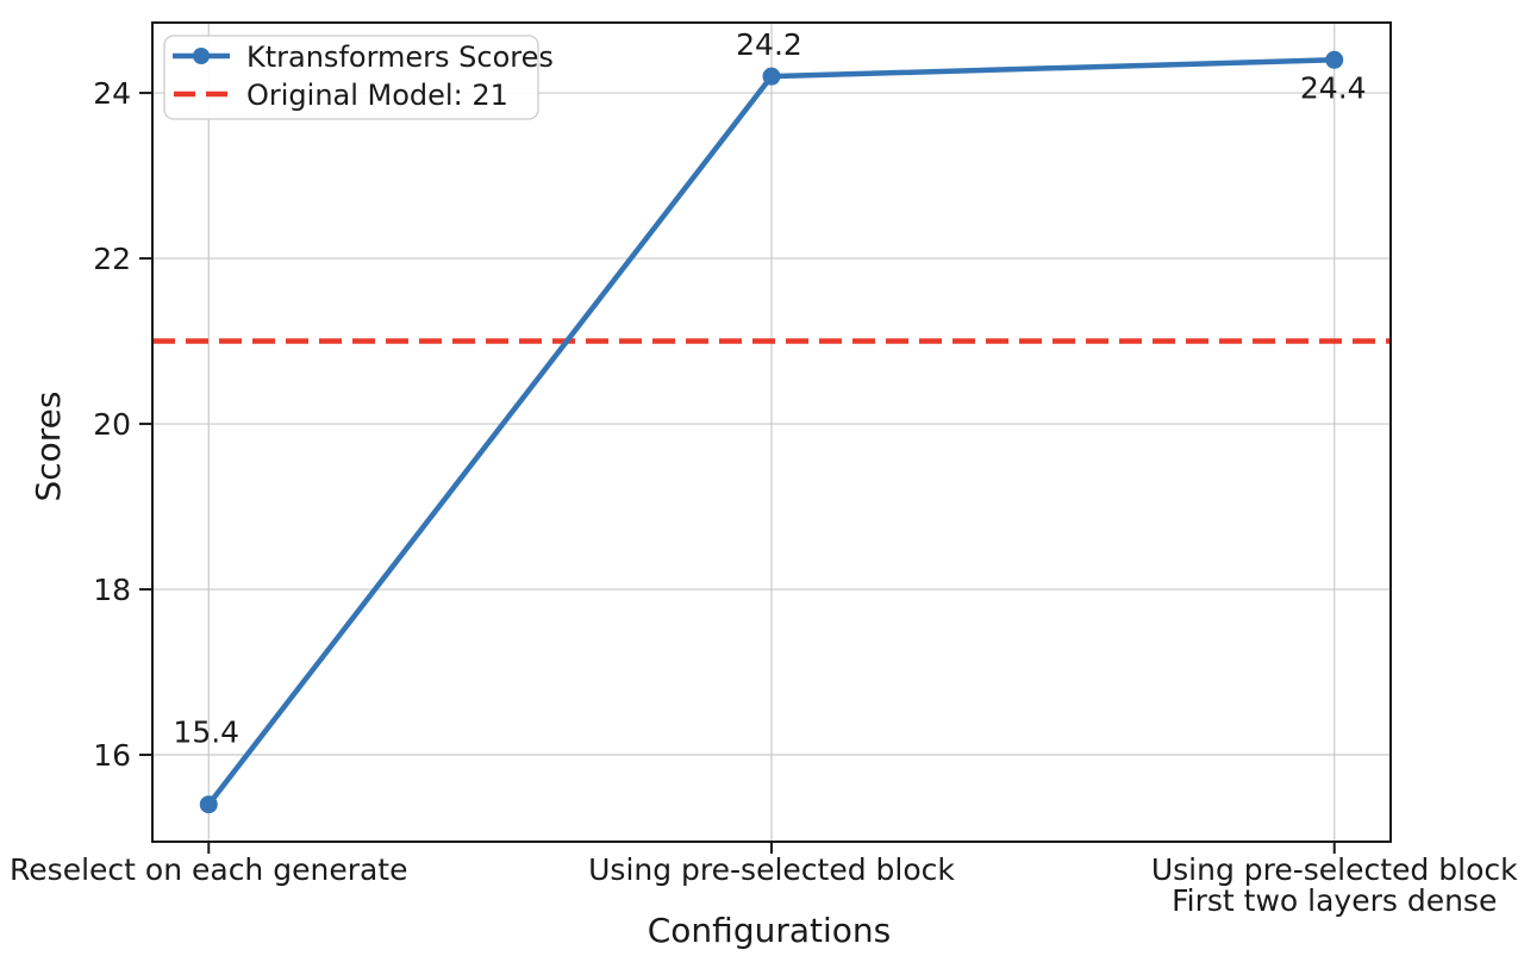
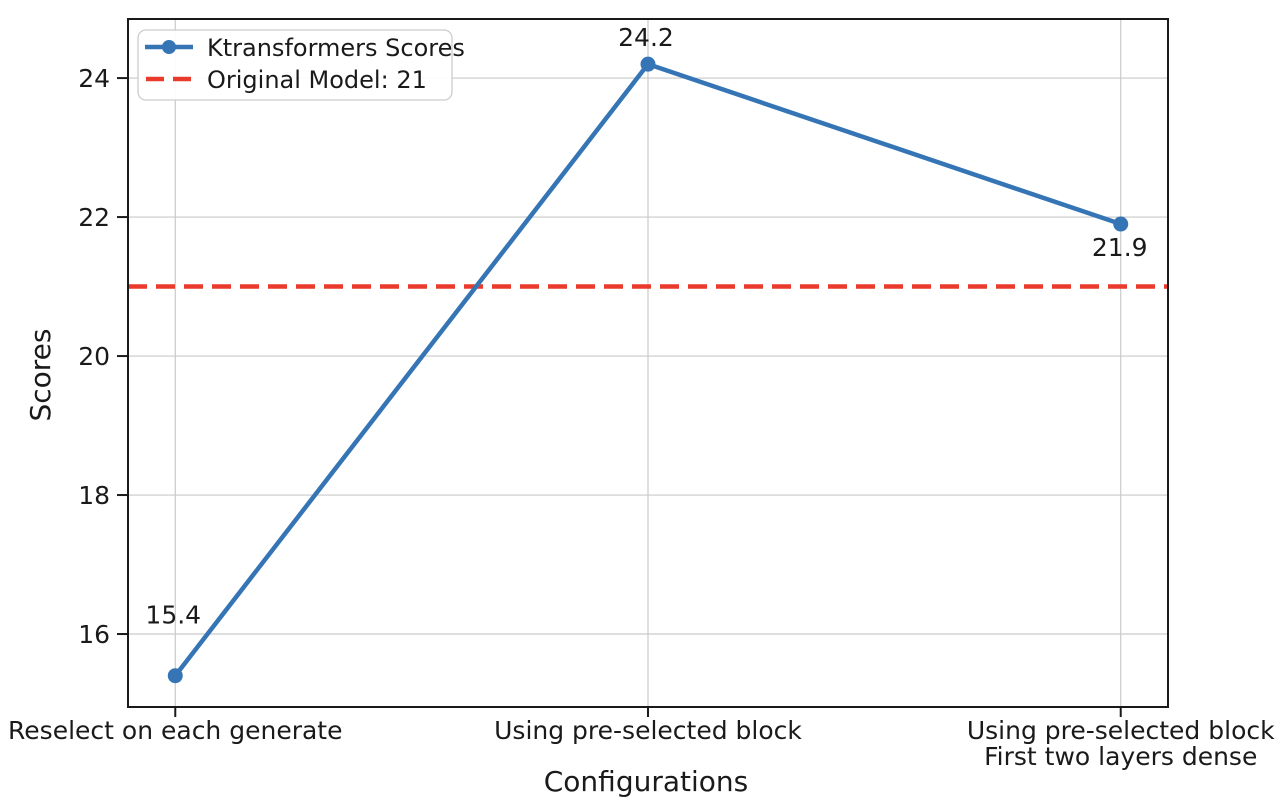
Using pre-selected block First two layers dense: 24.4 -> 21.9
